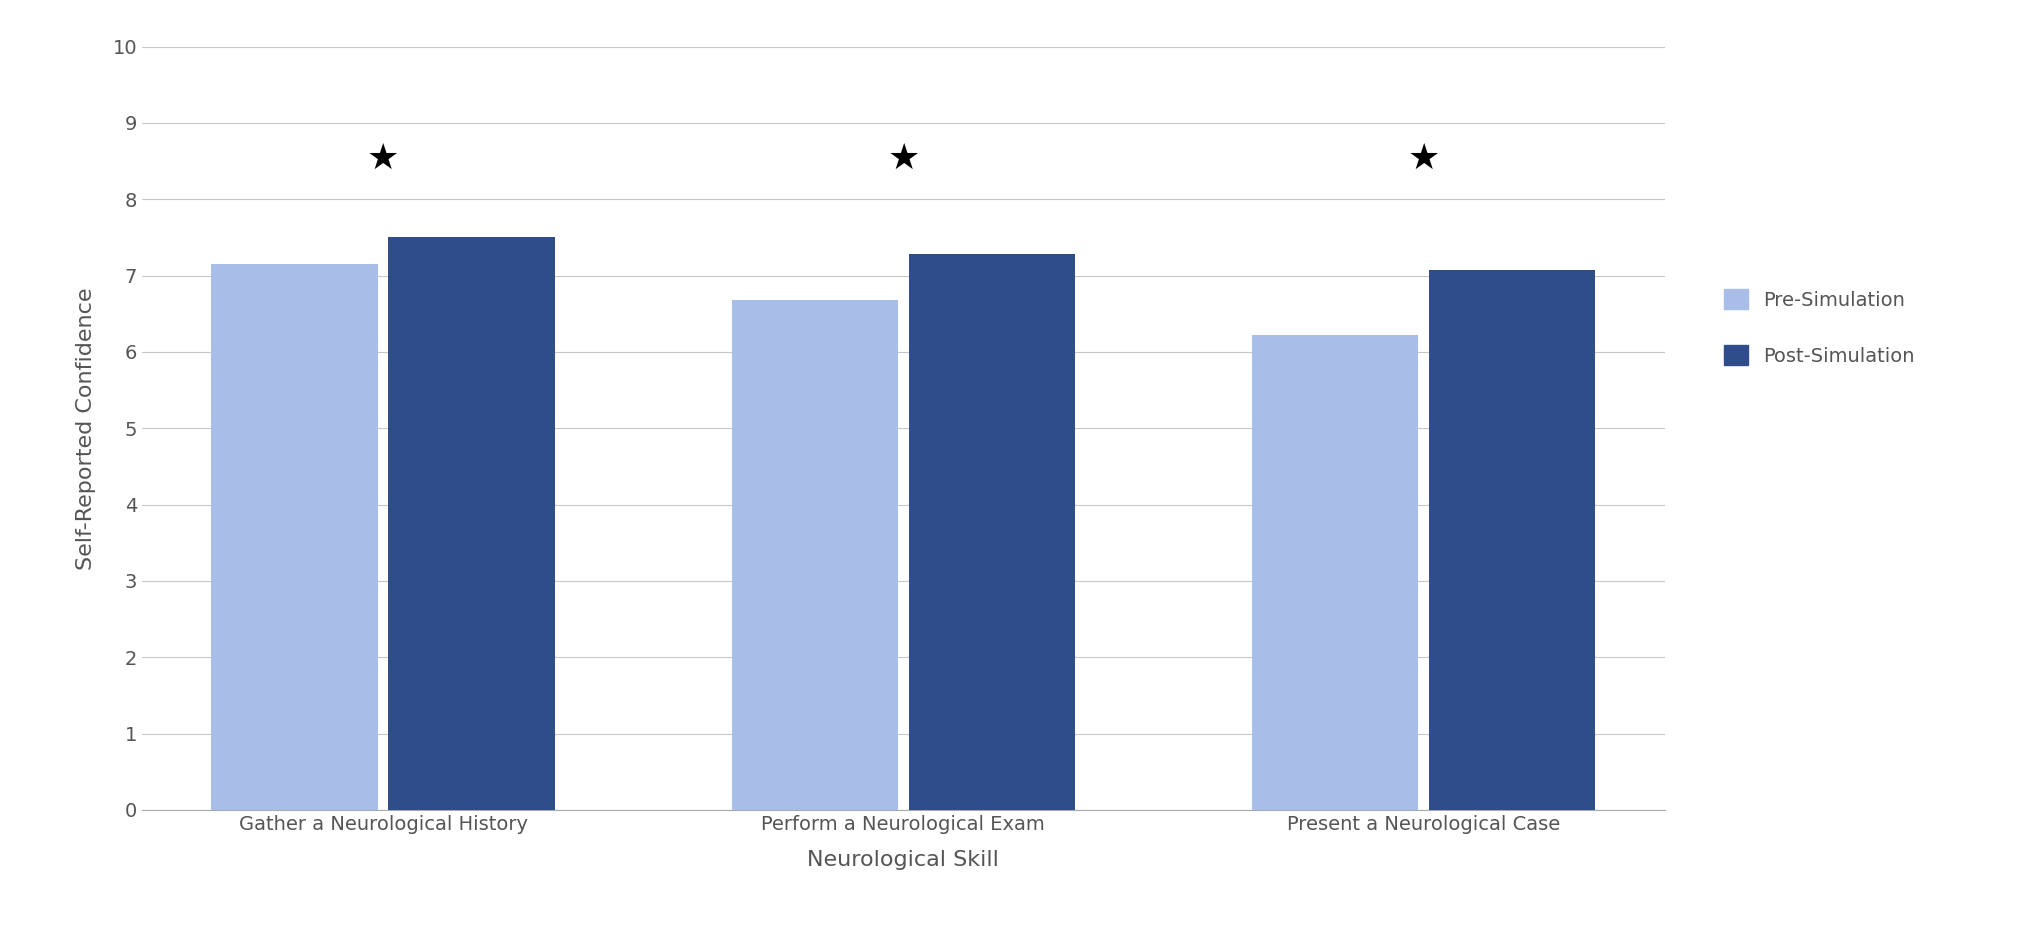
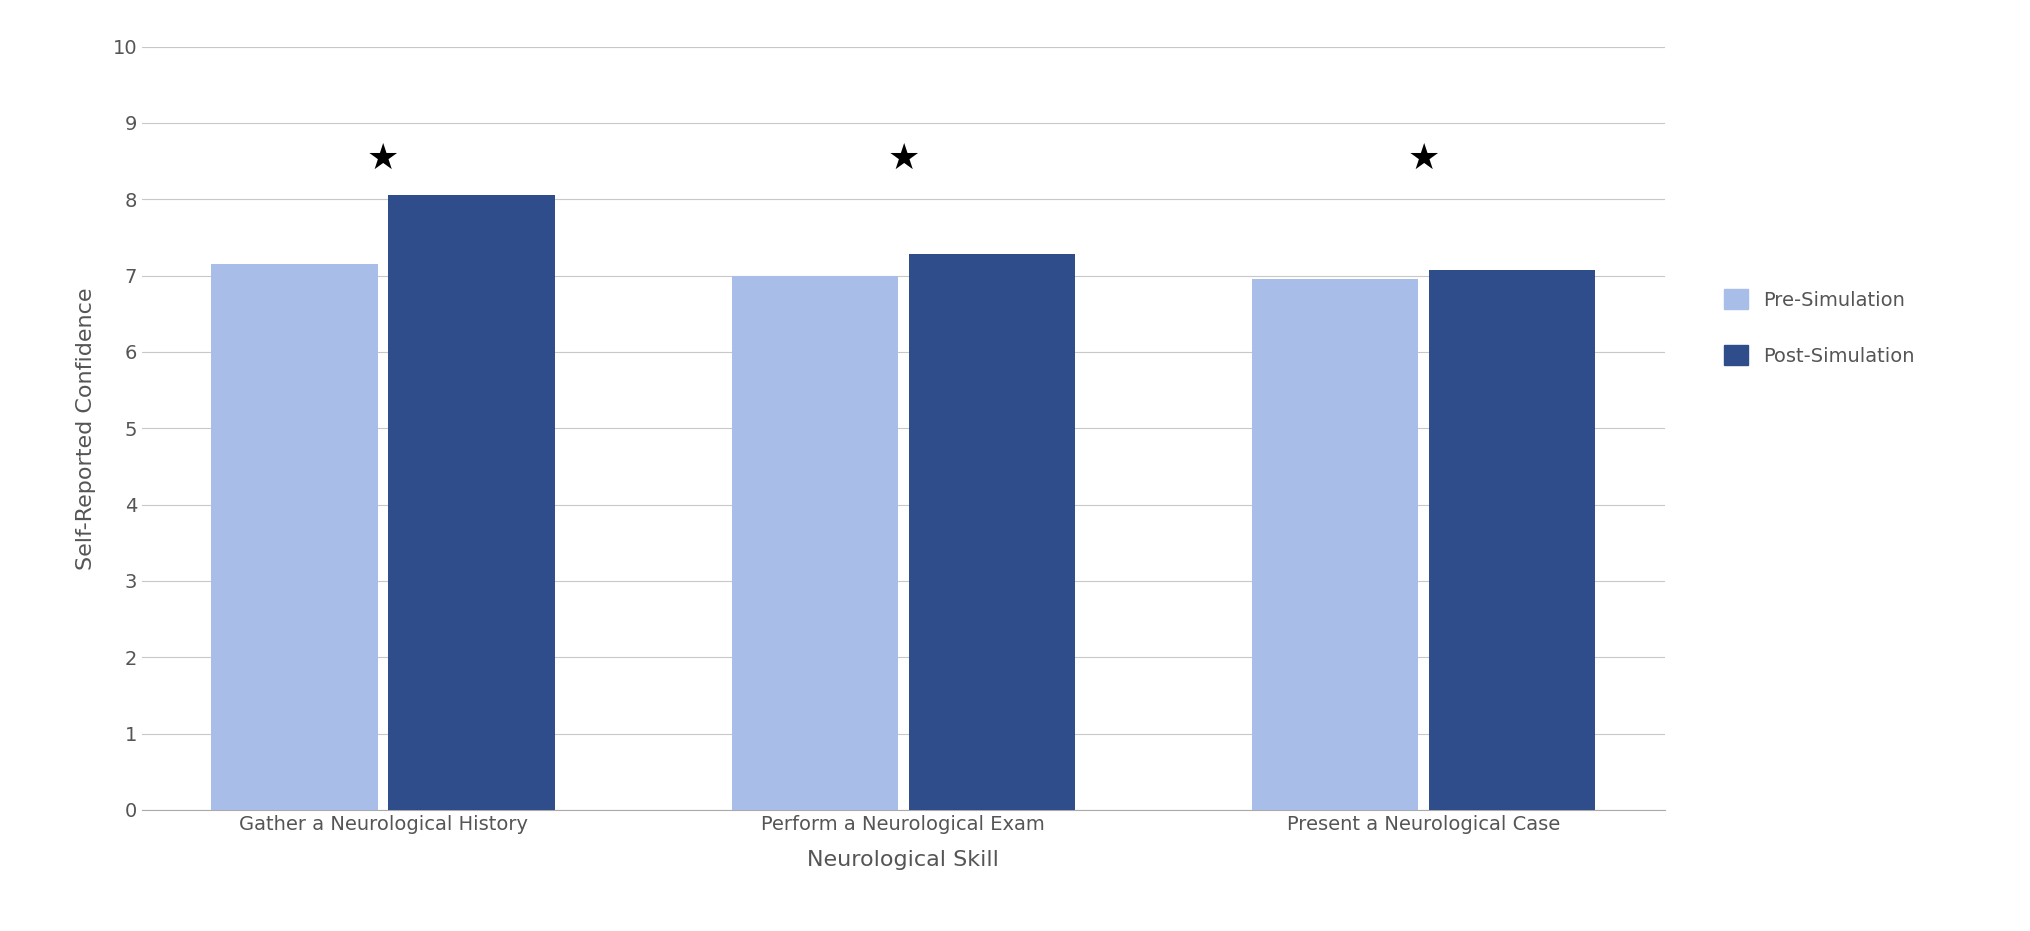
Post-Simulation/Gather a Neurological History: 7.50 -> 8.06
Pre-Simulation/Perform a Neurological Exam: 6.68 -> 7.00
Pre-Simulation/Present a Neurological Case: 6.22 -> 6.96
